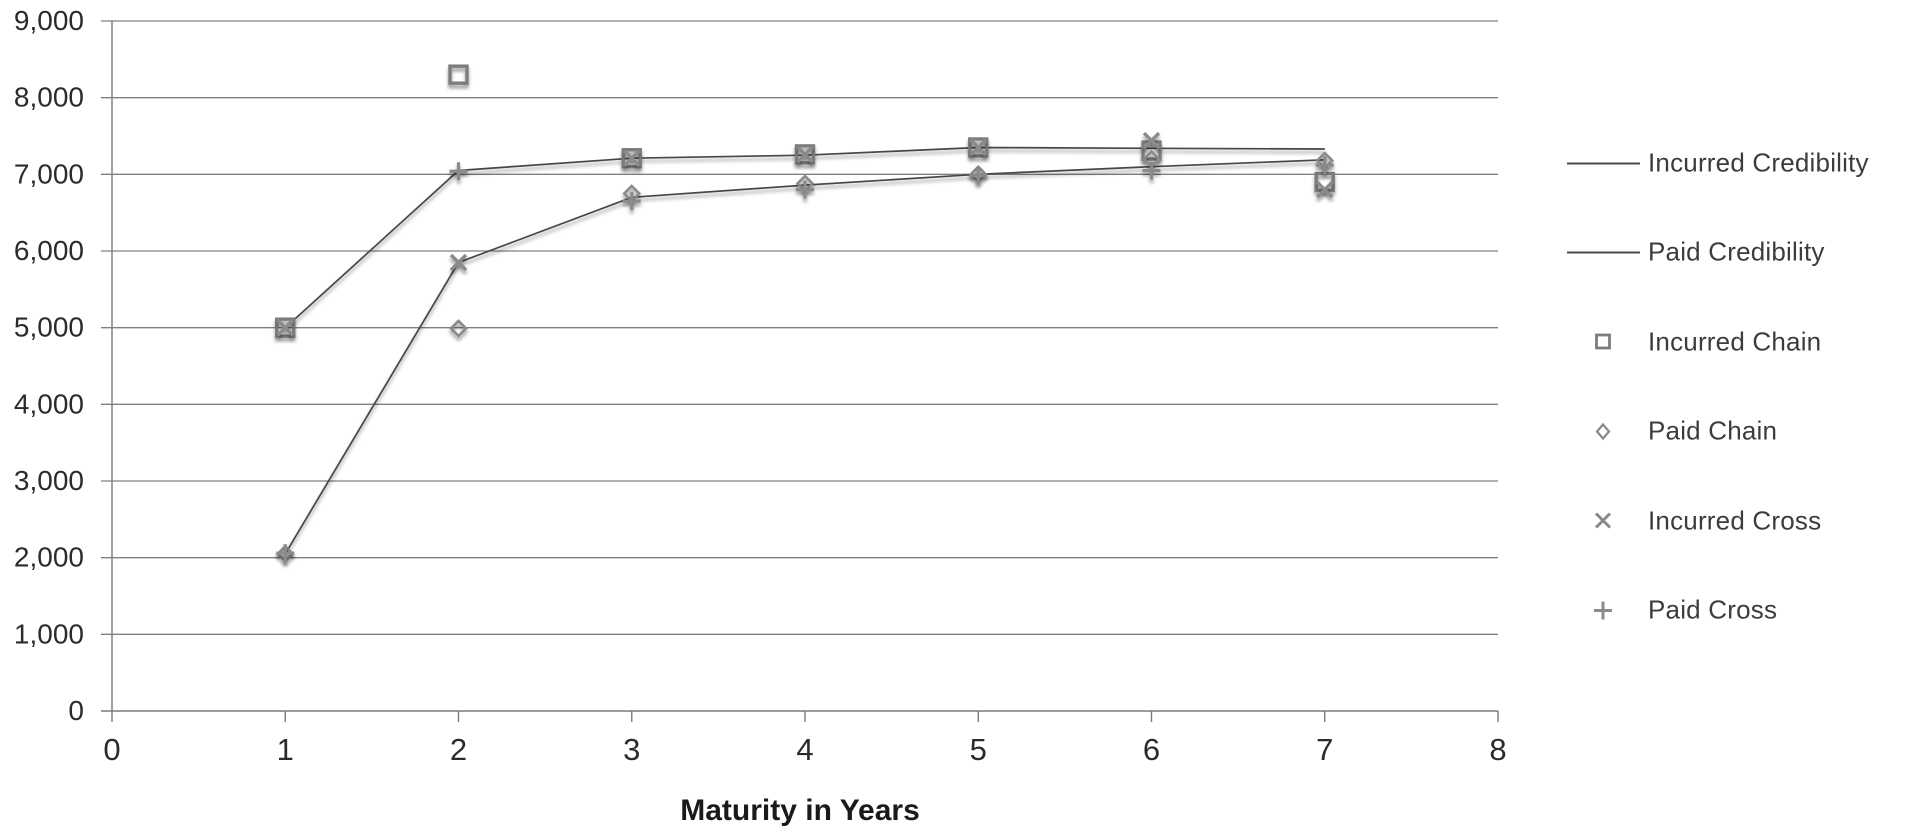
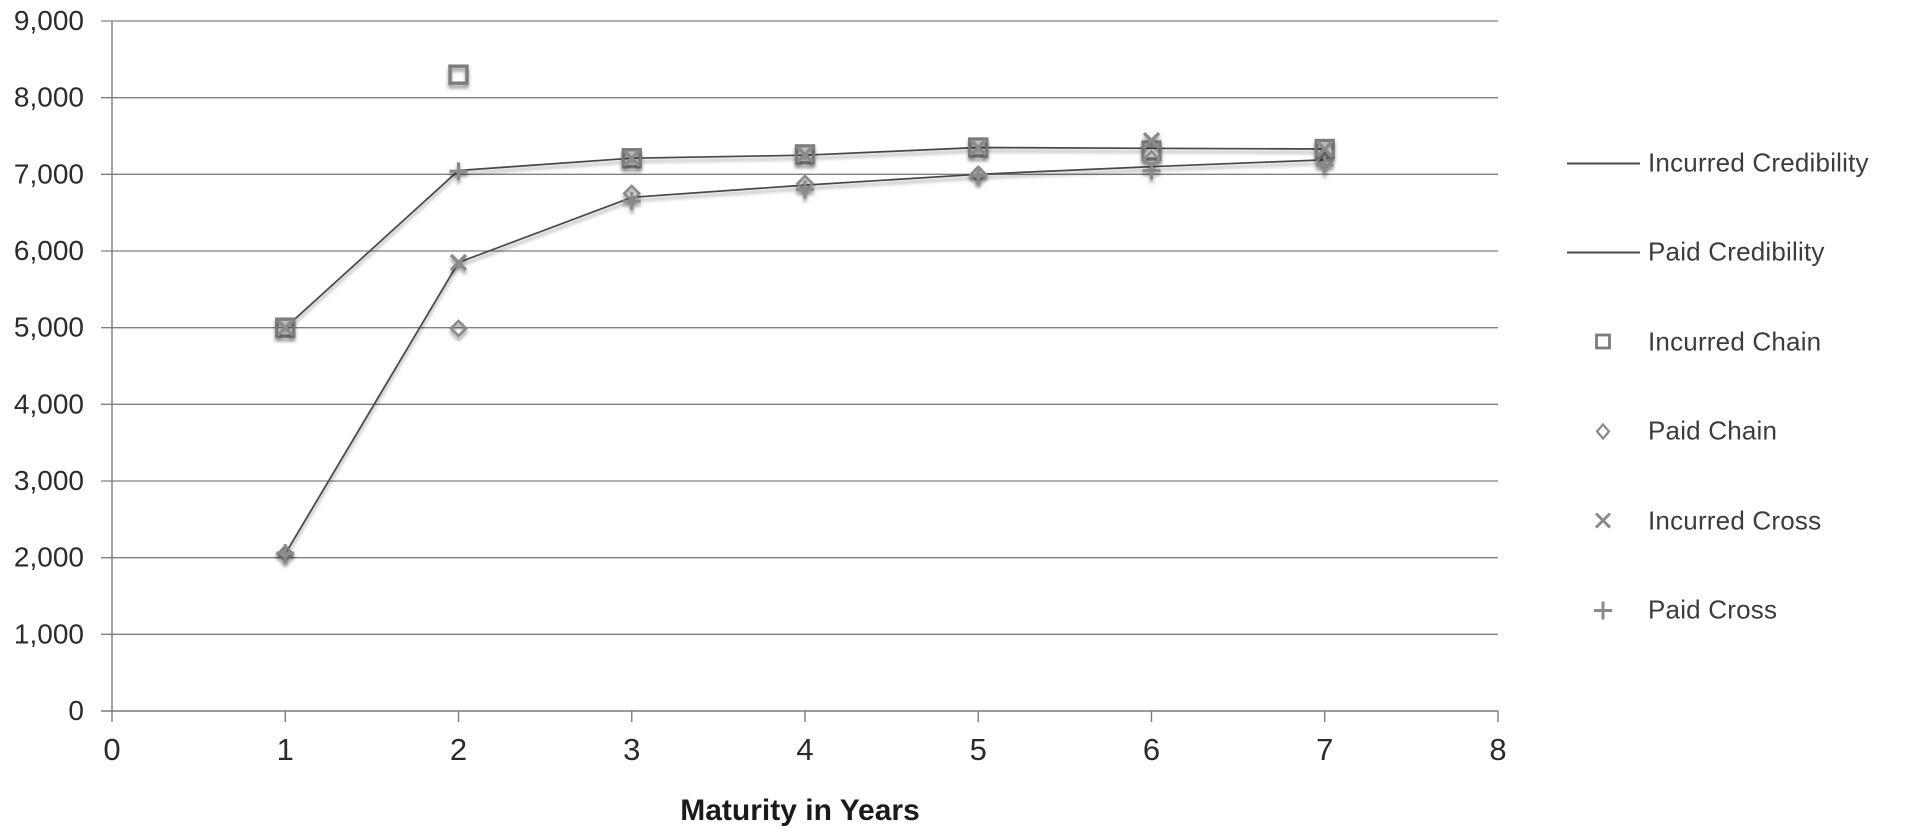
Incurred Chain/7: 6900 -> 7300
Incurred Cross/7: 6800 -> 7300
